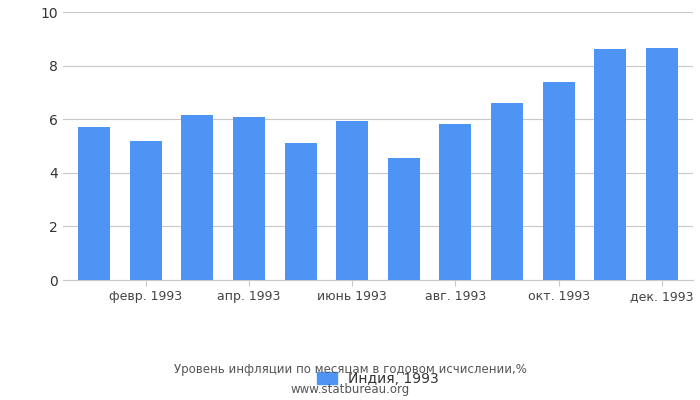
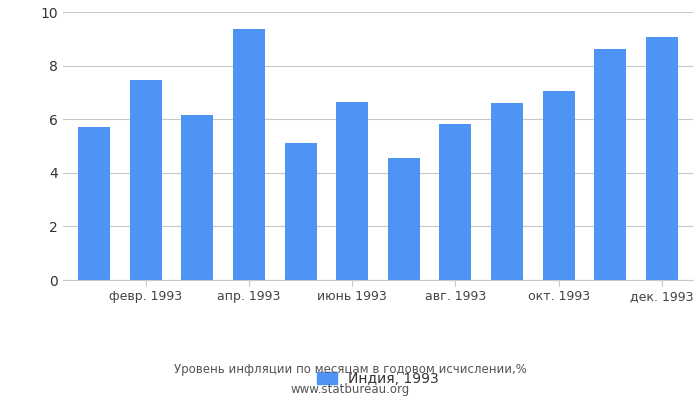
февр. 1993: 5.20 -> 7.45
апр. 1993: 6.10 -> 9.35
июнь 1993: 5.95 -> 6.65
окт. 1993: 7.40 -> 7.05
дек. 1993: 8.65 -> 9.05
